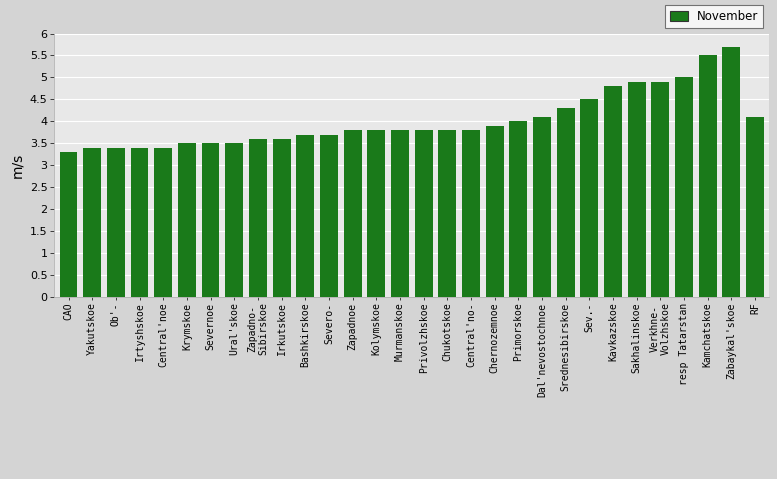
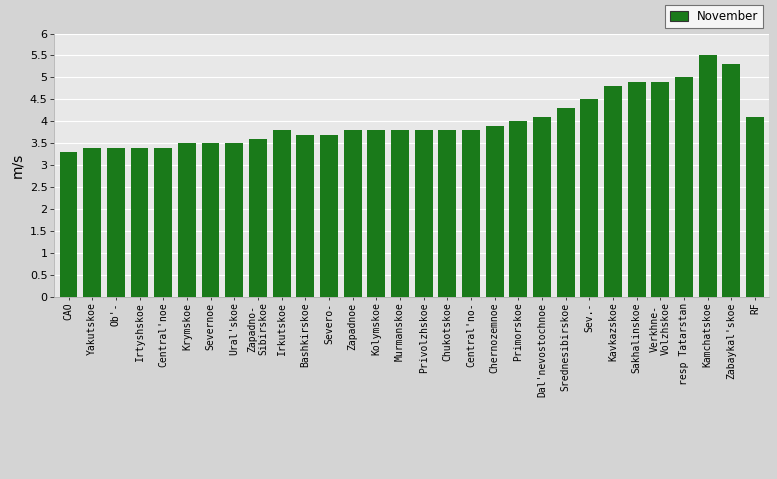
Irkutskoe: 3.6 -> 3.8
Zabaykal'skoe: 5.7 -> 5.3
